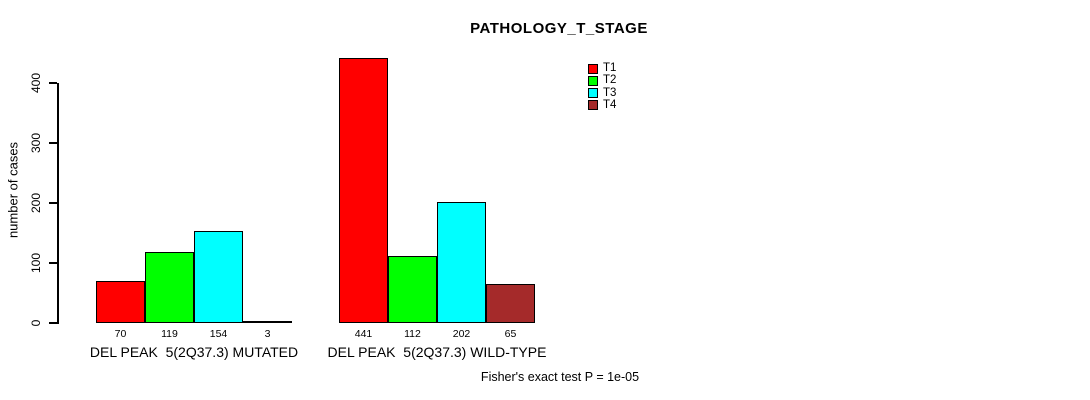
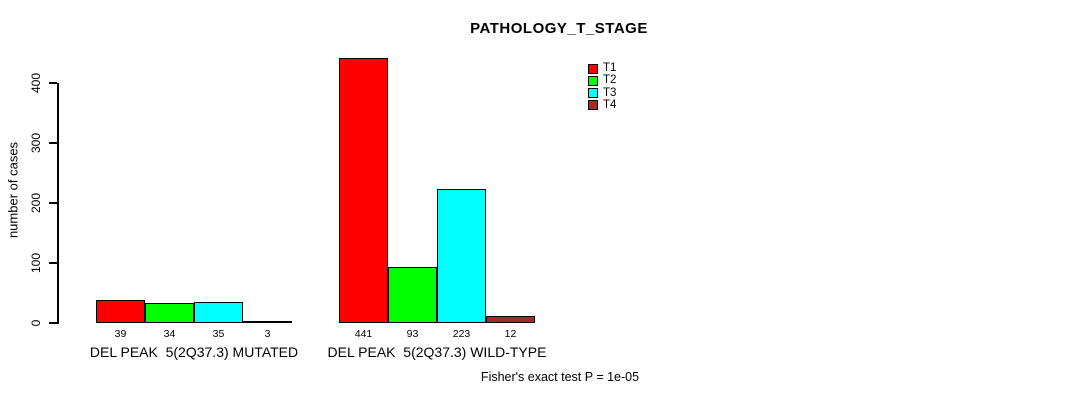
T1/DEL PEAK 5(2Q37.3) MUTATED: 70 -> 39
T2/DEL PEAK 5(2Q37.3) MUTATED: 119 -> 34
T3/DEL PEAK 5(2Q37.3) MUTATED: 154 -> 35
T2/DEL PEAK 5(2Q37.3) WILD-TYPE: 112 -> 93
T3/DEL PEAK 5(2Q37.3) WILD-TYPE: 202 -> 223
T4/DEL PEAK 5(2Q37.3) WILD-TYPE: 65 -> 12
